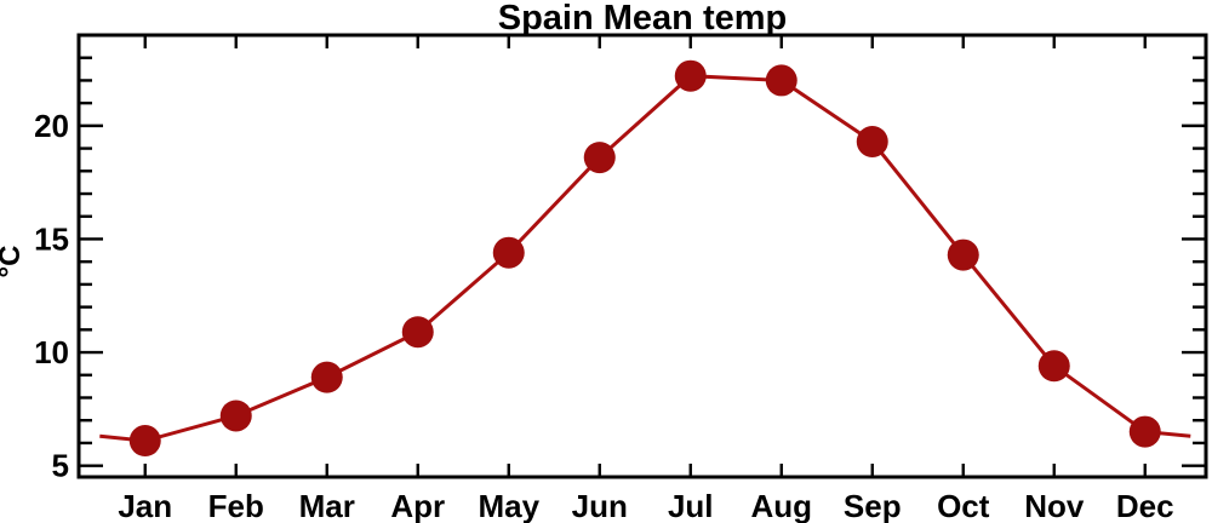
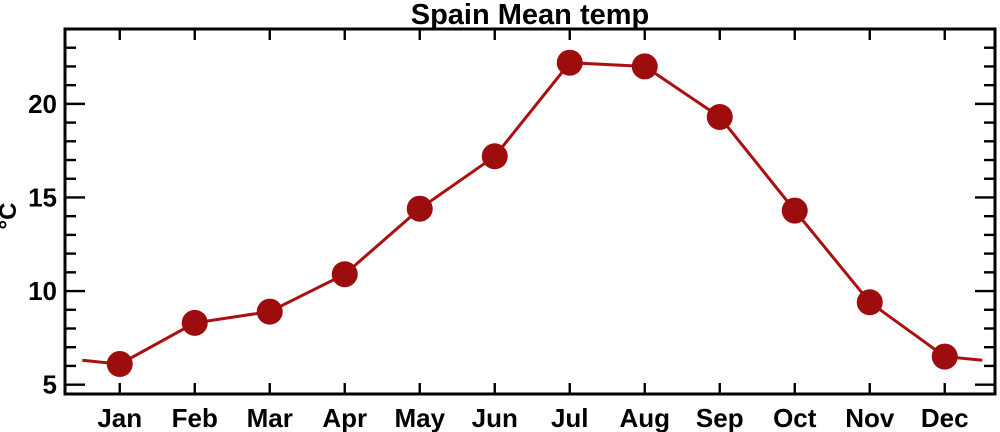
Feb: 7.2 -> 8.3
Jun: 18.6 -> 17.2
